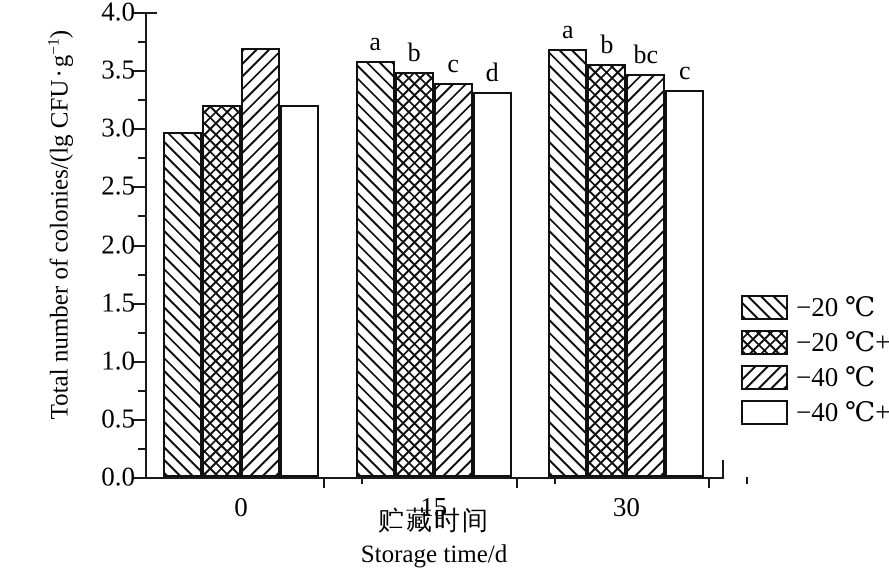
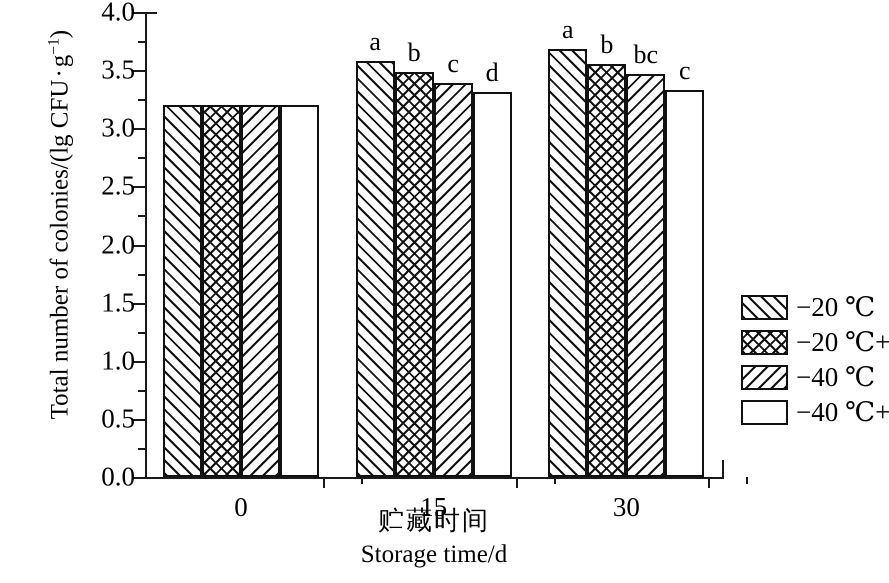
−20 ℃/0: 2.97 -> 3.20
−40 ℃/0: 3.69 -> 3.20
